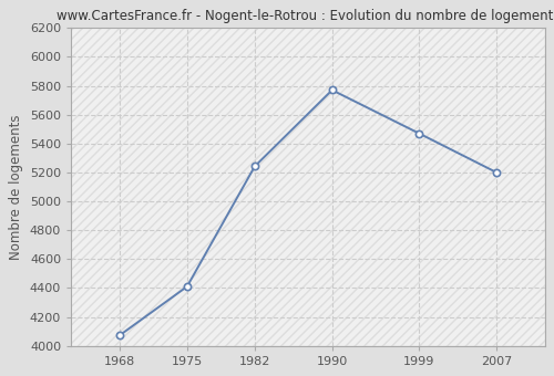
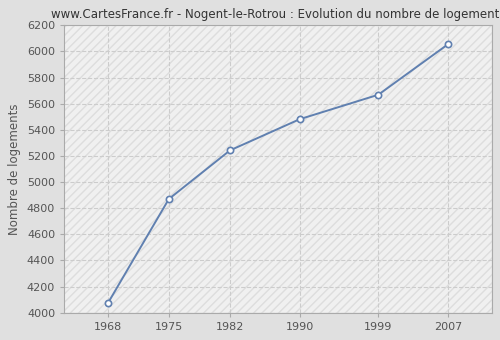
1975: 4410 -> 4870
1990: 5770 -> 5480
1999: 5470 -> 5670
2007: 5200 -> 6060
